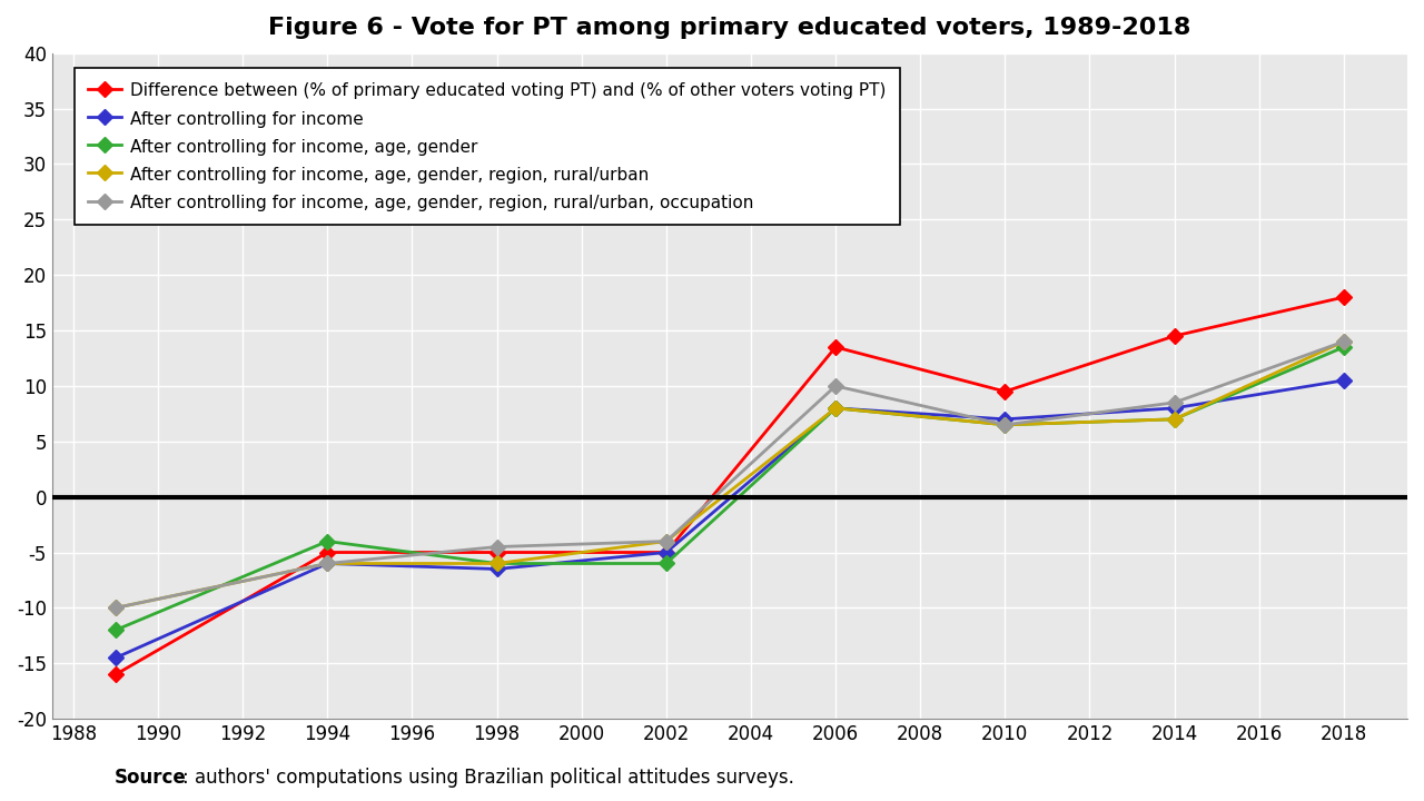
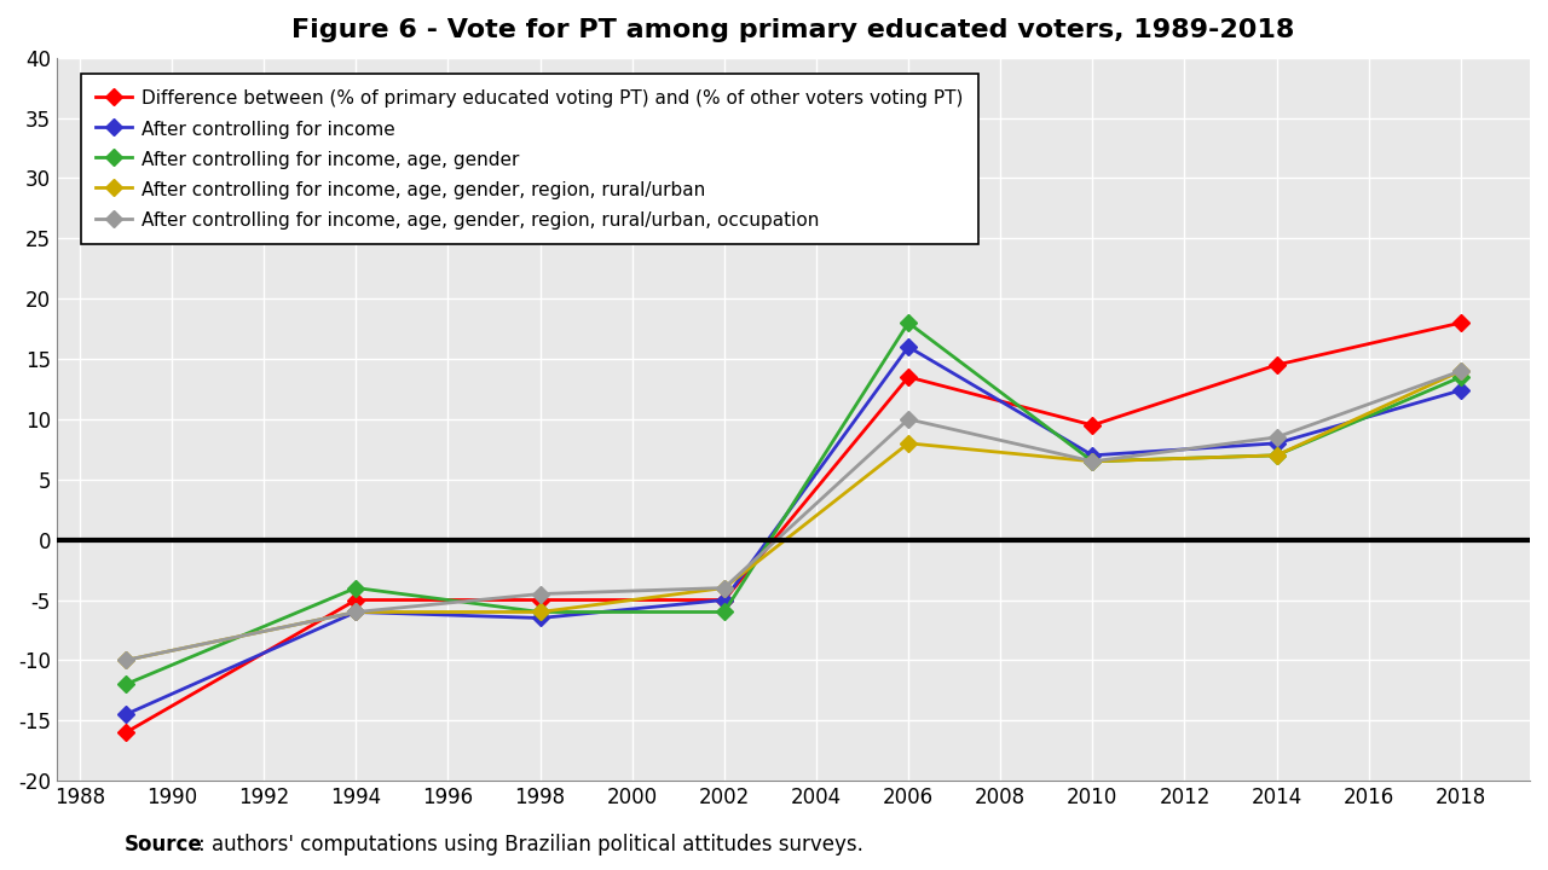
After controlling for income/2006: 8.0 -> 16.0
After controlling for income, age, gender/2006: 8.0 -> 18.0
After controlling for income/2018: 10.5 -> 12.4
